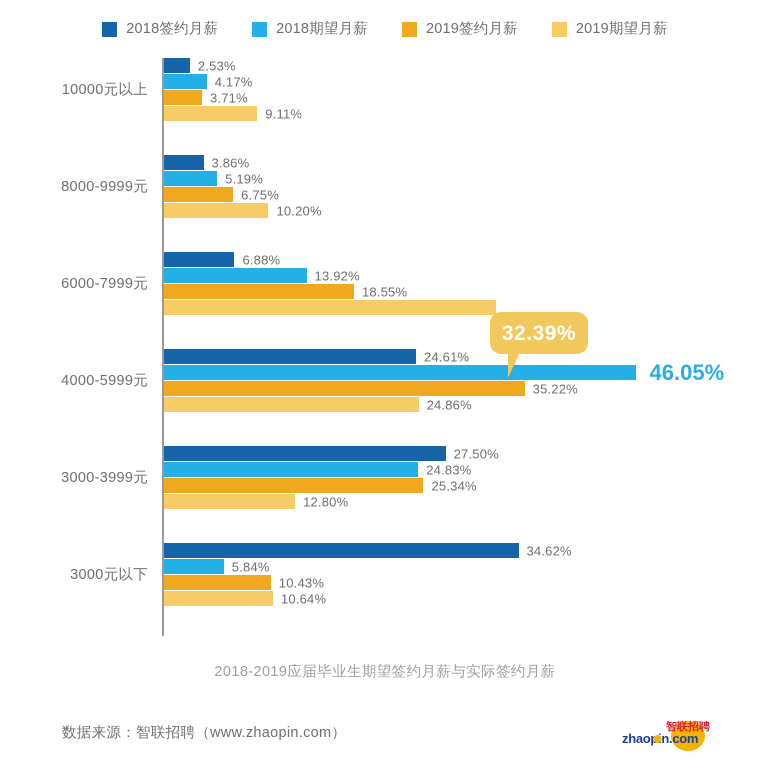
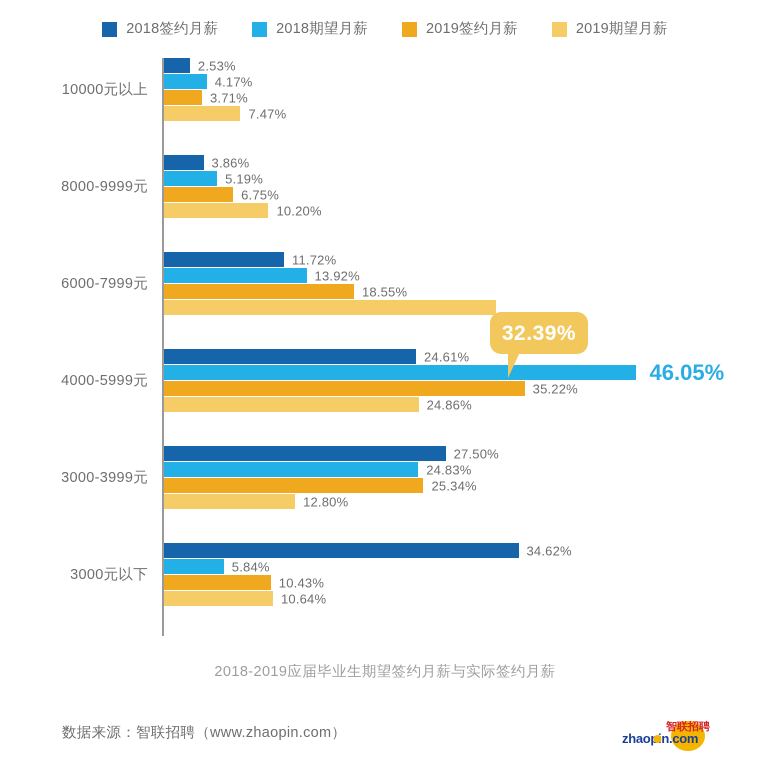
2019期望月薪/10000元以上: 9.11% -> 7.47%
2018签约月薪/6000-7999元: 6.88% -> 11.72%
